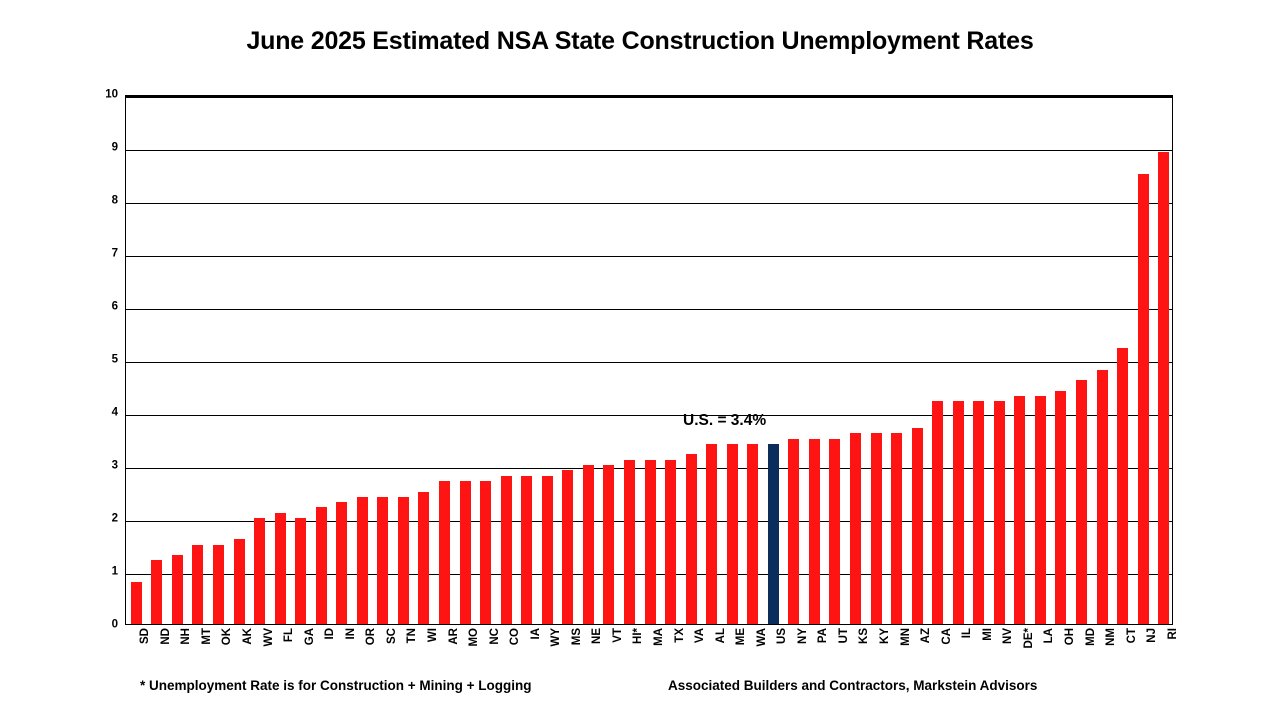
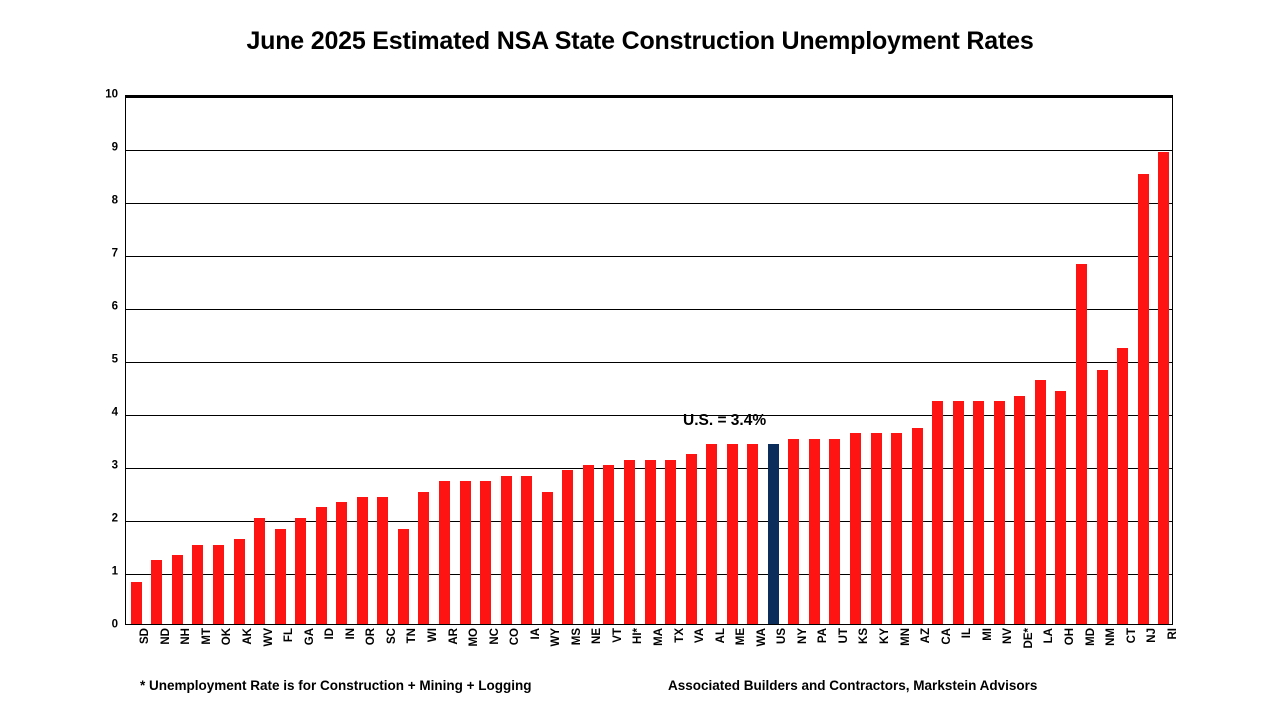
FL: 2.1 -> 1.8
TN: 2.4 -> 1.8
WY: 2.8 -> 2.5
LA: 4.3 -> 4.6
MD: 4.6 -> 6.8
